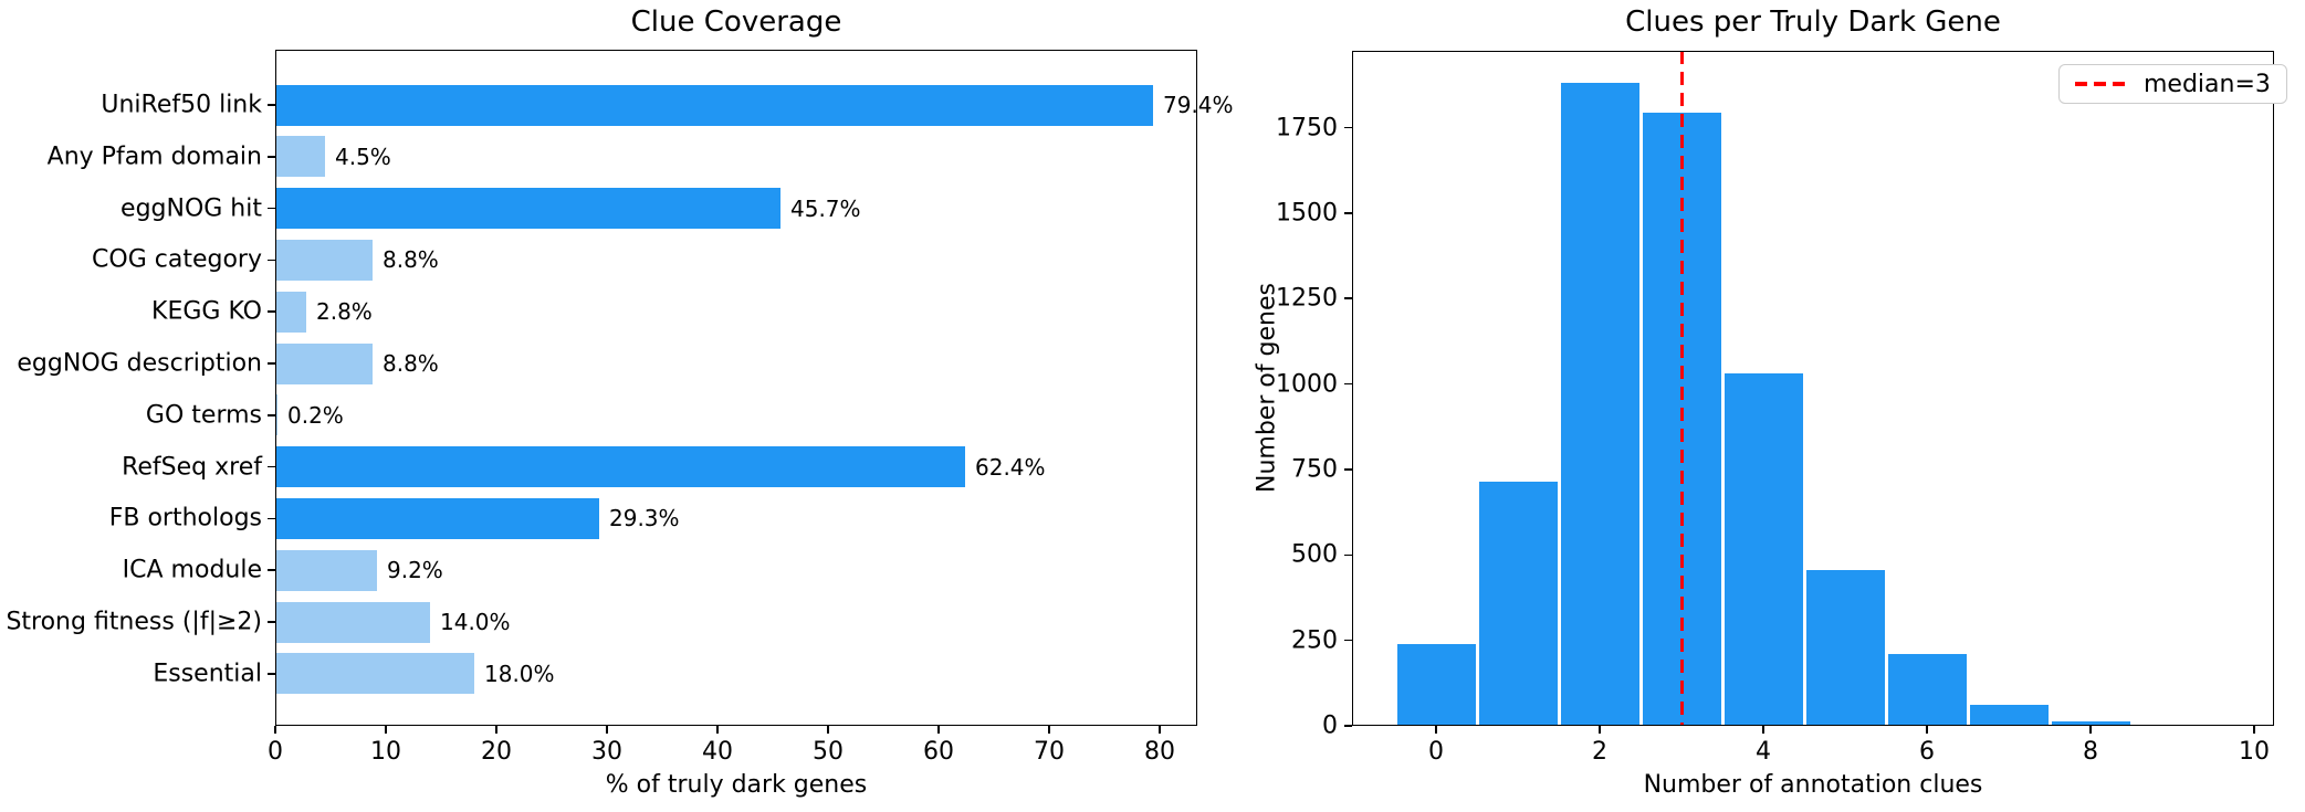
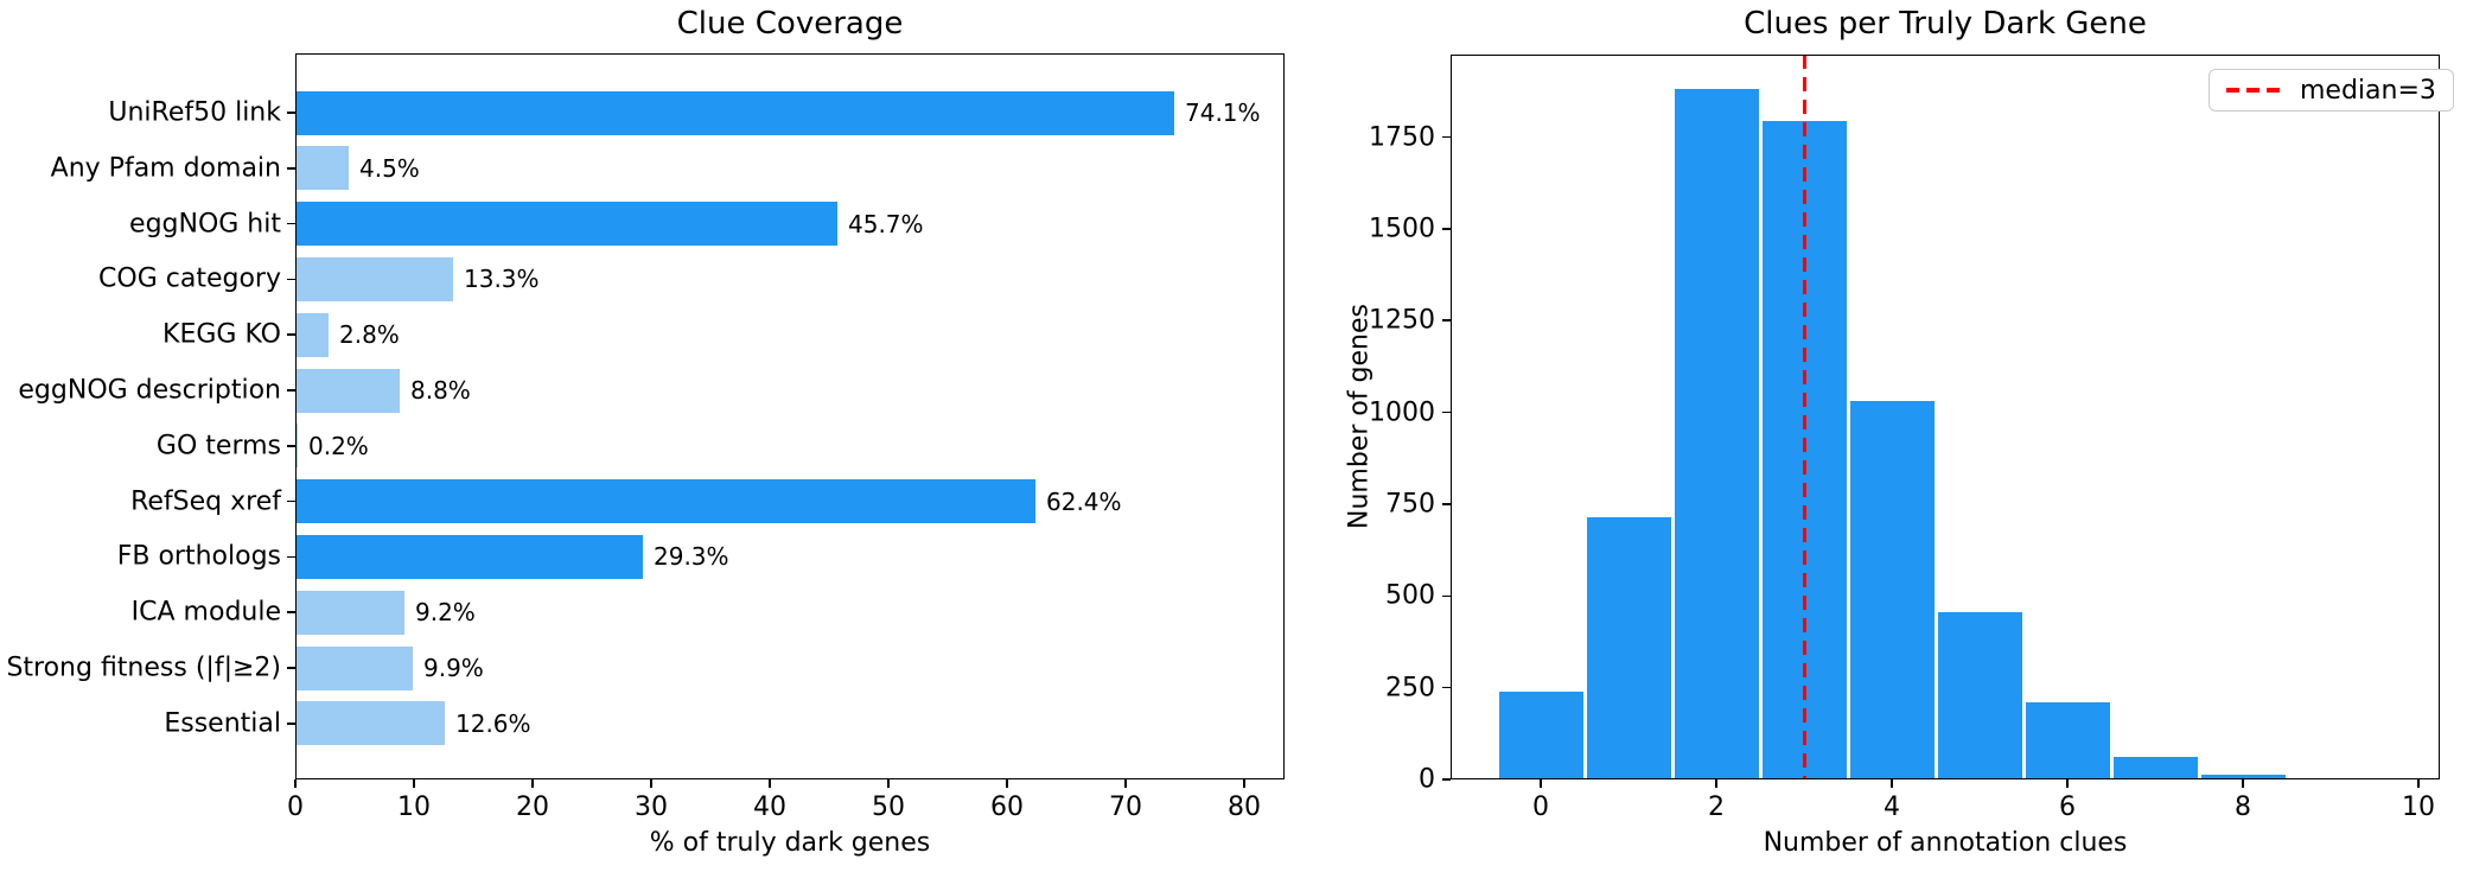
Clue Coverage/UniRef50 link: 79.4% -> 74.1%
Clue Coverage/COG category: 8.8% -> 13.3%
Clue Coverage/Strong fitness (|f|≥2): 14.0% -> 9.9%
Clue Coverage/Essential: 18.0% -> 12.6%
